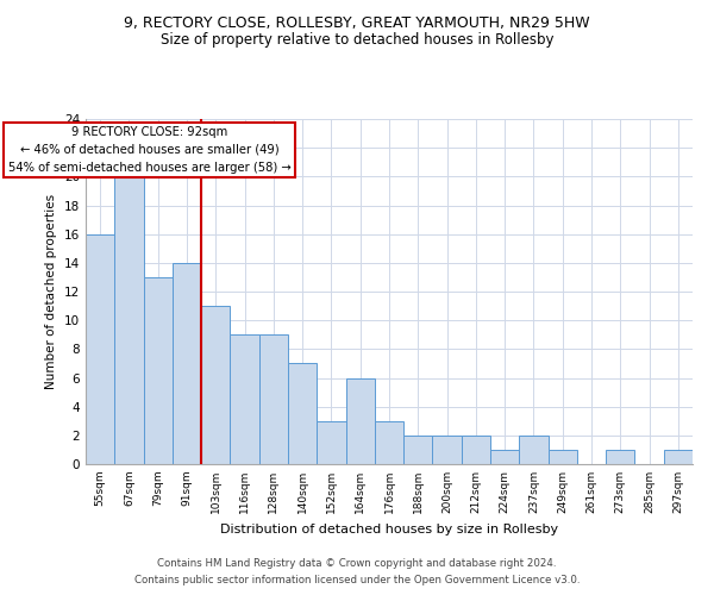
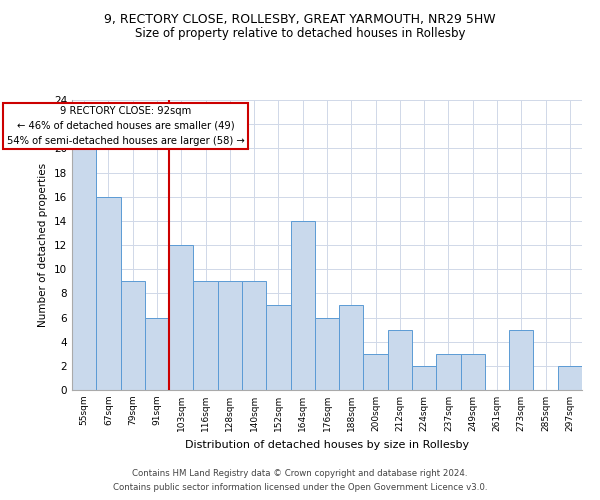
55sqm: 16 -> 20
67sqm: 20 -> 16
79sqm: 13 -> 9
91sqm: 14 -> 6
103sqm: 11 -> 12
140sqm: 7 -> 9
152sqm: 3 -> 7
164sqm: 6 -> 14
176sqm: 3 -> 6
188sqm: 2 -> 7
200sqm: 2 -> 3
212sqm: 2 -> 5
224sqm: 1 -> 2
237sqm: 2 -> 3
249sqm: 1 -> 3
273sqm: 1 -> 5
297sqm: 1 -> 2
